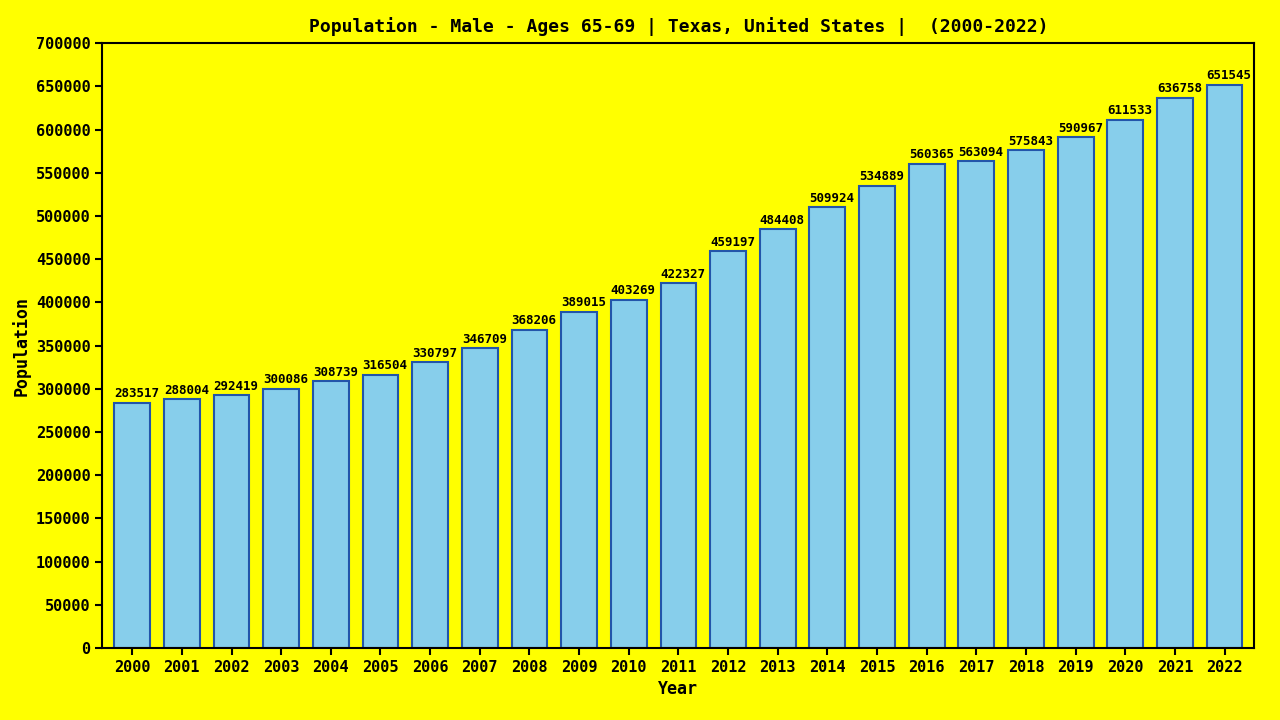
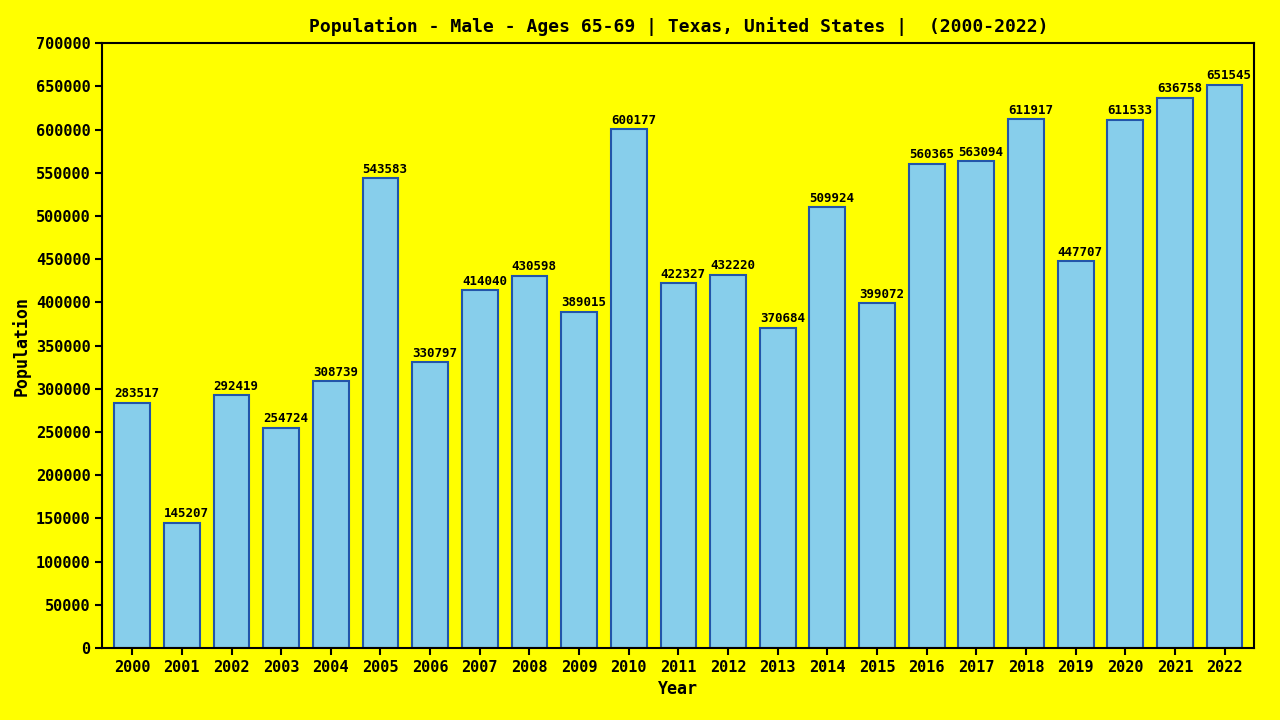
2001: 288004 -> 145207
2003: 300086 -> 254724
2005: 316504 -> 543583
2007: 346709 -> 414040
2008: 368206 -> 430598
2010: 403269 -> 600177
2012: 459197 -> 432220
2013: 484408 -> 370684
2015: 534889 -> 399072
2018: 575843 -> 611917
2019: 590967 -> 447707
